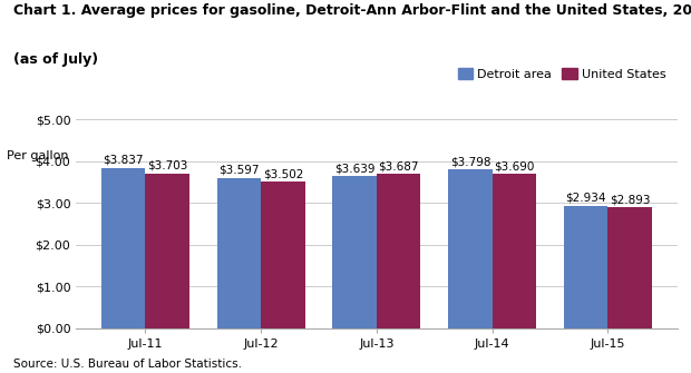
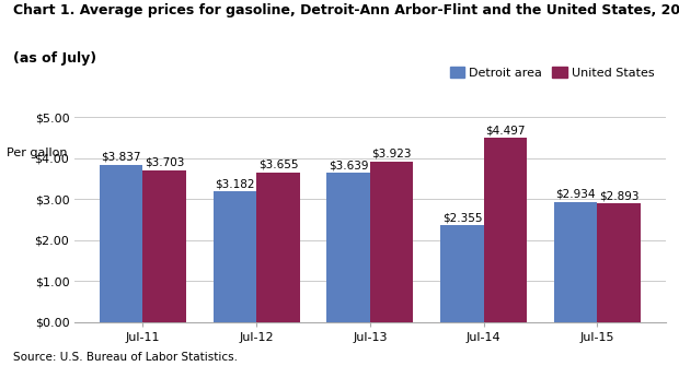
Detroit area/Jul-12: $3.597 -> $3.182
United States/Jul-12: $3.502 -> $3.655
United States/Jul-13: $3.687 -> $3.923
Detroit area/Jul-14: $3.798 -> $2.355
United States/Jul-14: $3.690 -> $4.497
